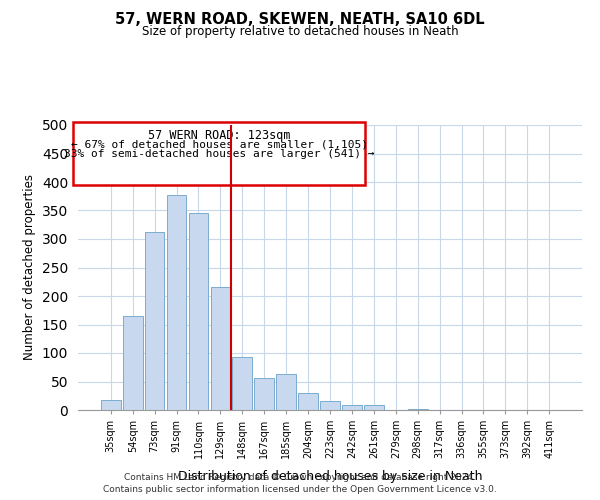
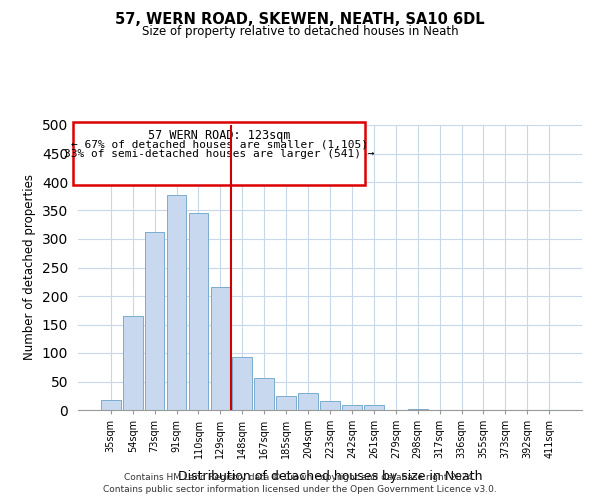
185sqm: 64 -> 25
